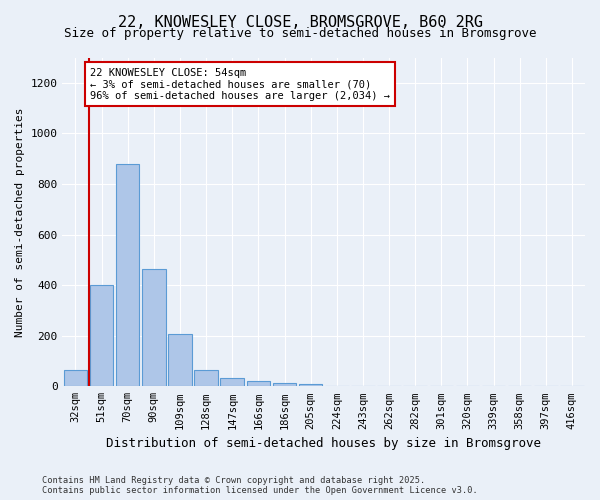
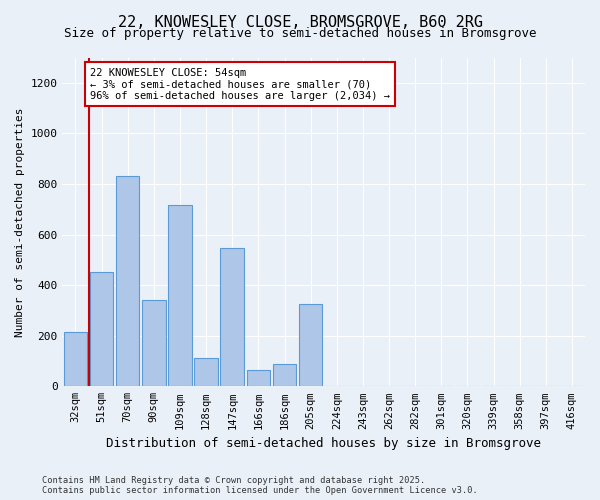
32sqm: 65 -> 215
51sqm: 400 -> 450
70sqm: 880 -> 830
90sqm: 465 -> 340
109sqm: 205 -> 715
128sqm: 65 -> 110
147sqm: 32 -> 545
166sqm: 20 -> 65
186sqm: 14 -> 90
205sqm: 10 -> 325
